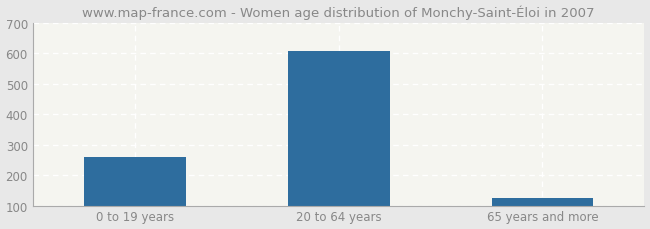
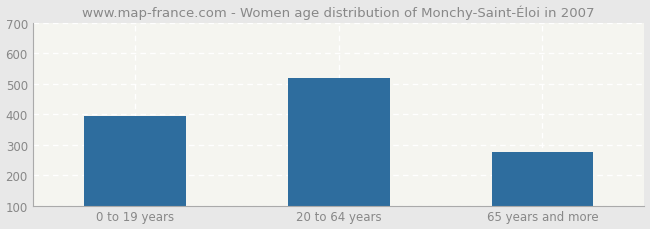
0 to 19 years: 260 -> 395
20 to 64 years: 609 -> 520
65 years and more: 126 -> 275
